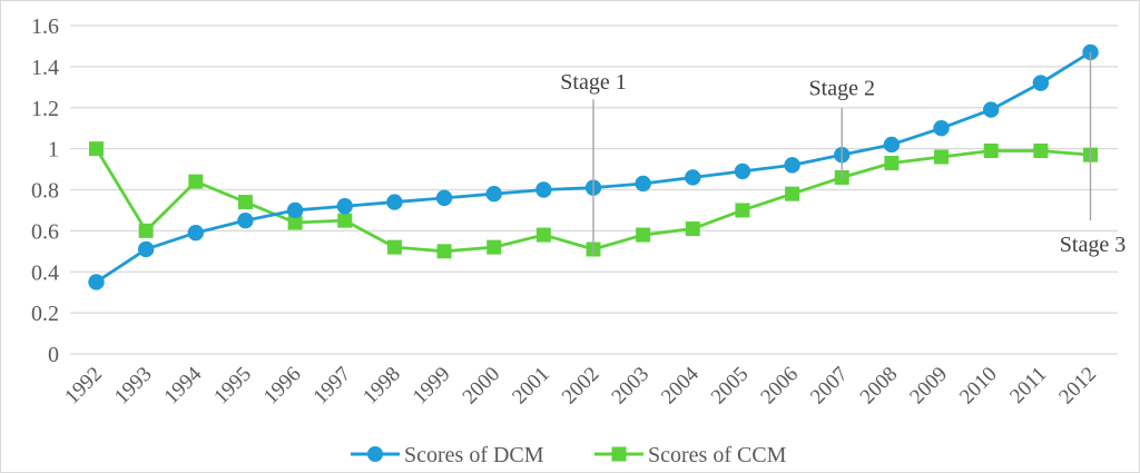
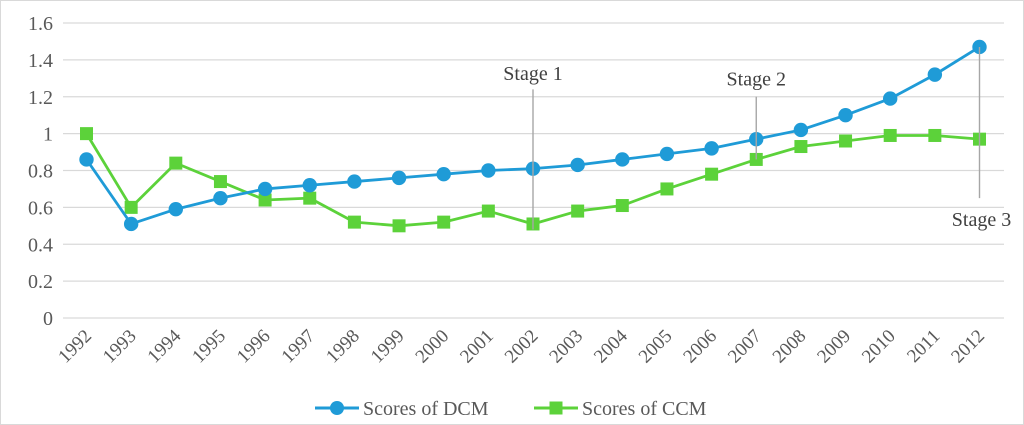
Scores of DCM/1992: 0.35 -> 0.86
